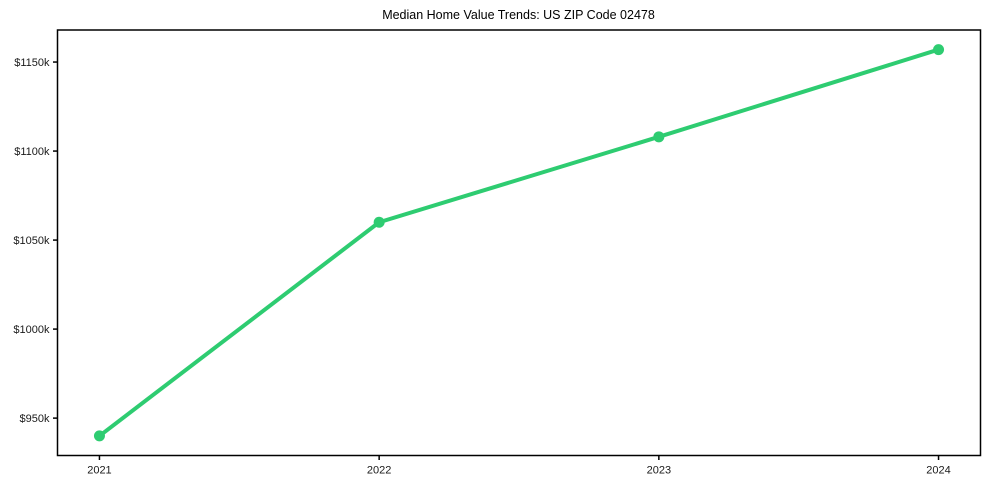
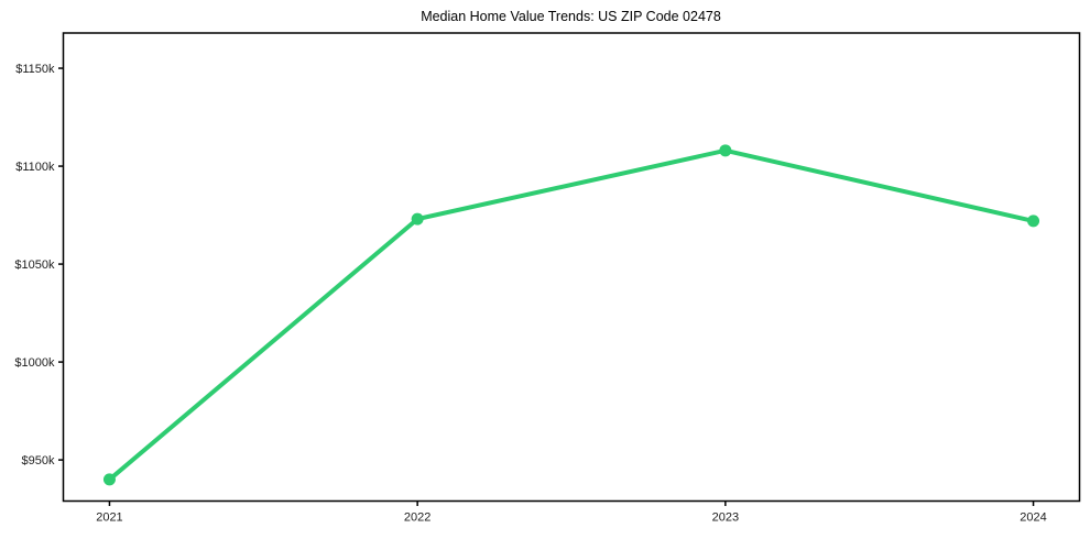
2022: $1060k -> $1073k
2024: $1157k -> $1072k
